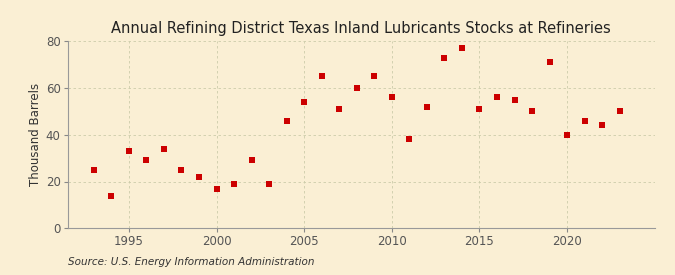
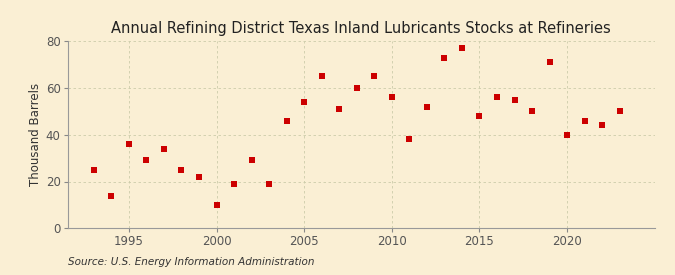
1995: 33 -> 36
2000: 17 -> 10
2015: 51 -> 48
